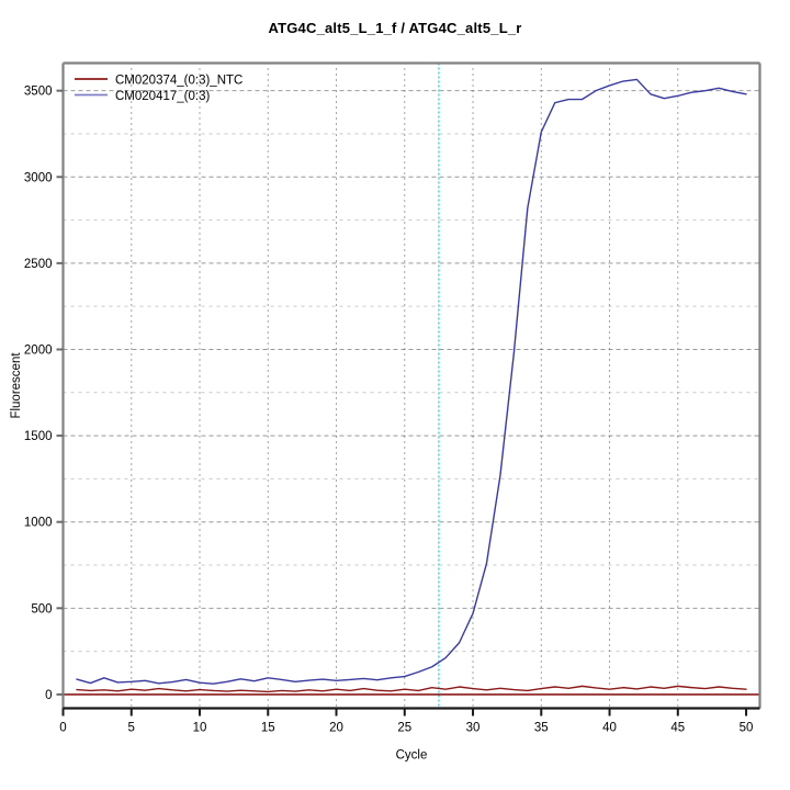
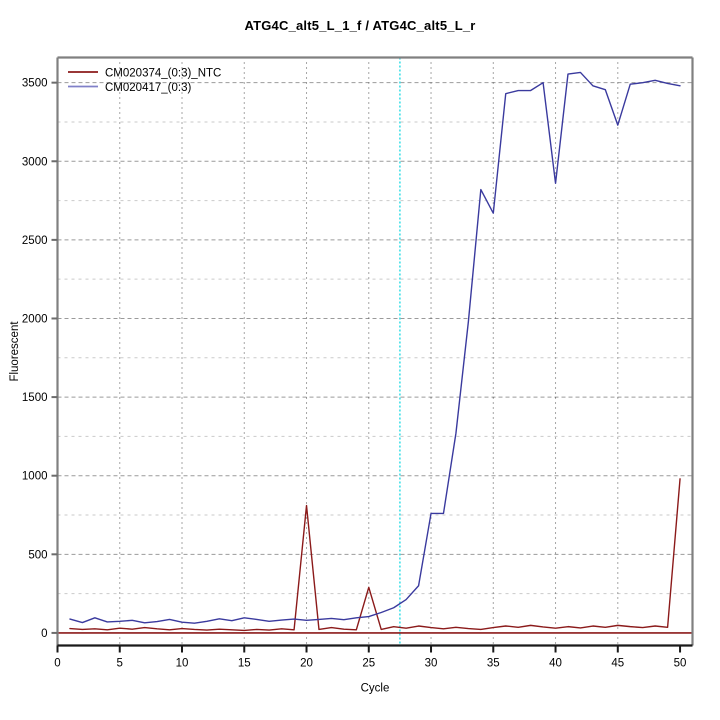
CM020374_(0:3)_NTC/20: 30 -> 810
CM020374_(0:3)_NTC/25: 30 -> 290
CM020417_(0:3)/30: 470 -> 760
CM020417_(0:3)/35: 3260 -> 2670
CM020417_(0:3)/40: 3530 -> 2860
CM020417_(0:3)/45: 3470 -> 3230
CM020374_(0:3)_NTC/50: 30 -> 980
